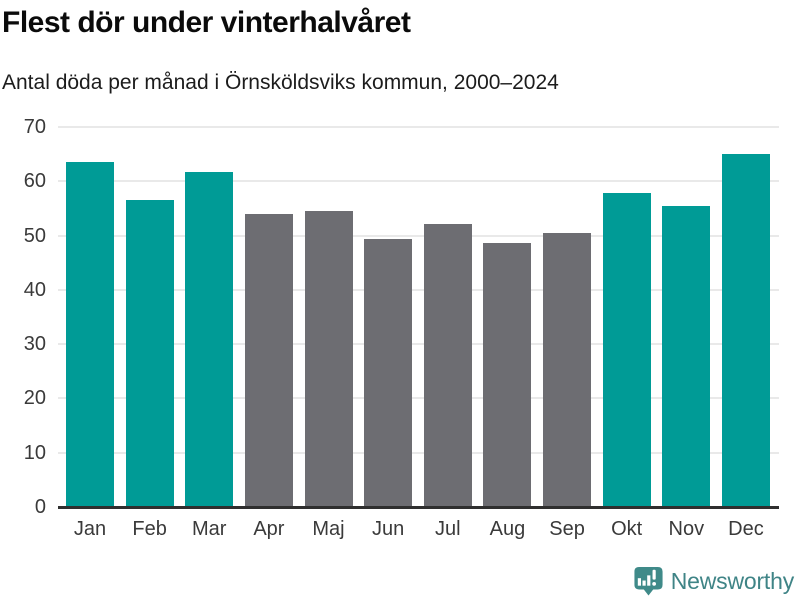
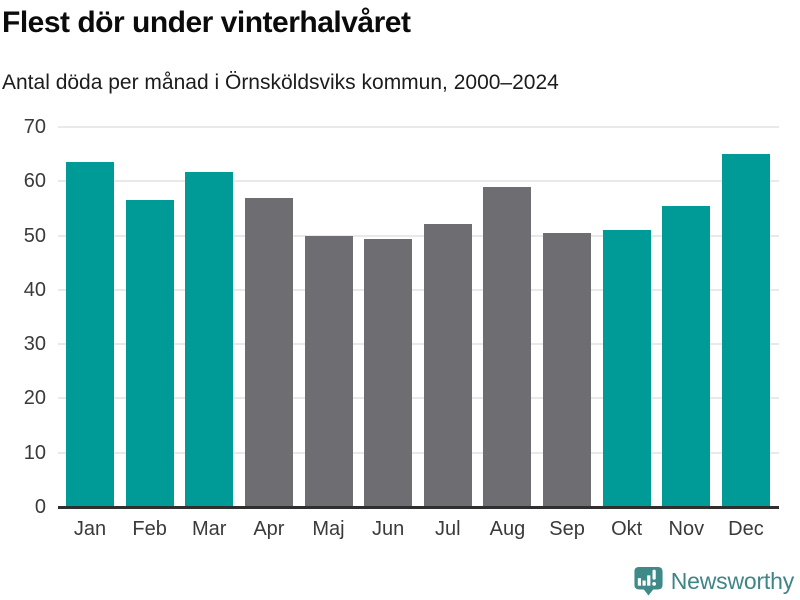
Apr: 54 -> 57
Maj: 54 -> 50
Aug: 49 -> 59
Okt: 58 -> 51
